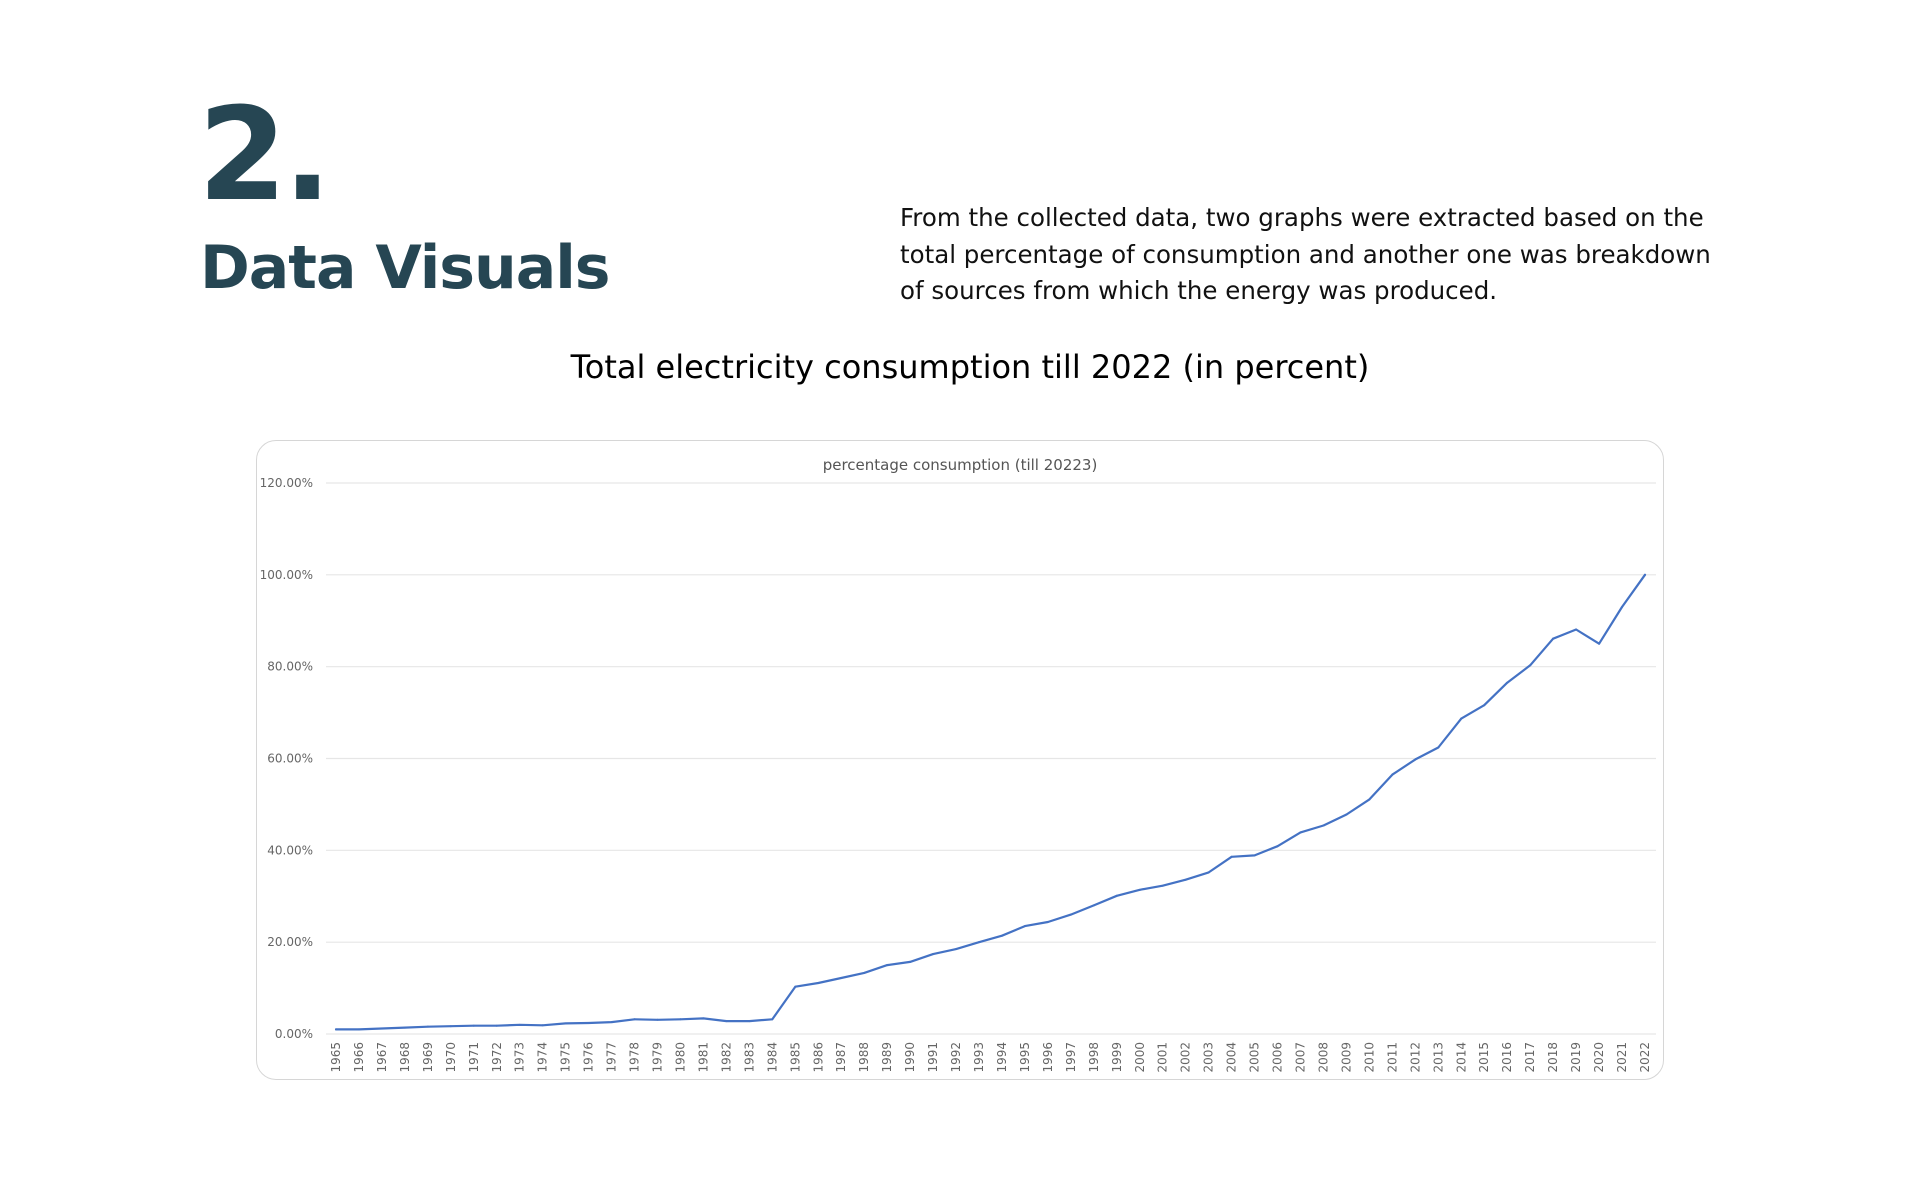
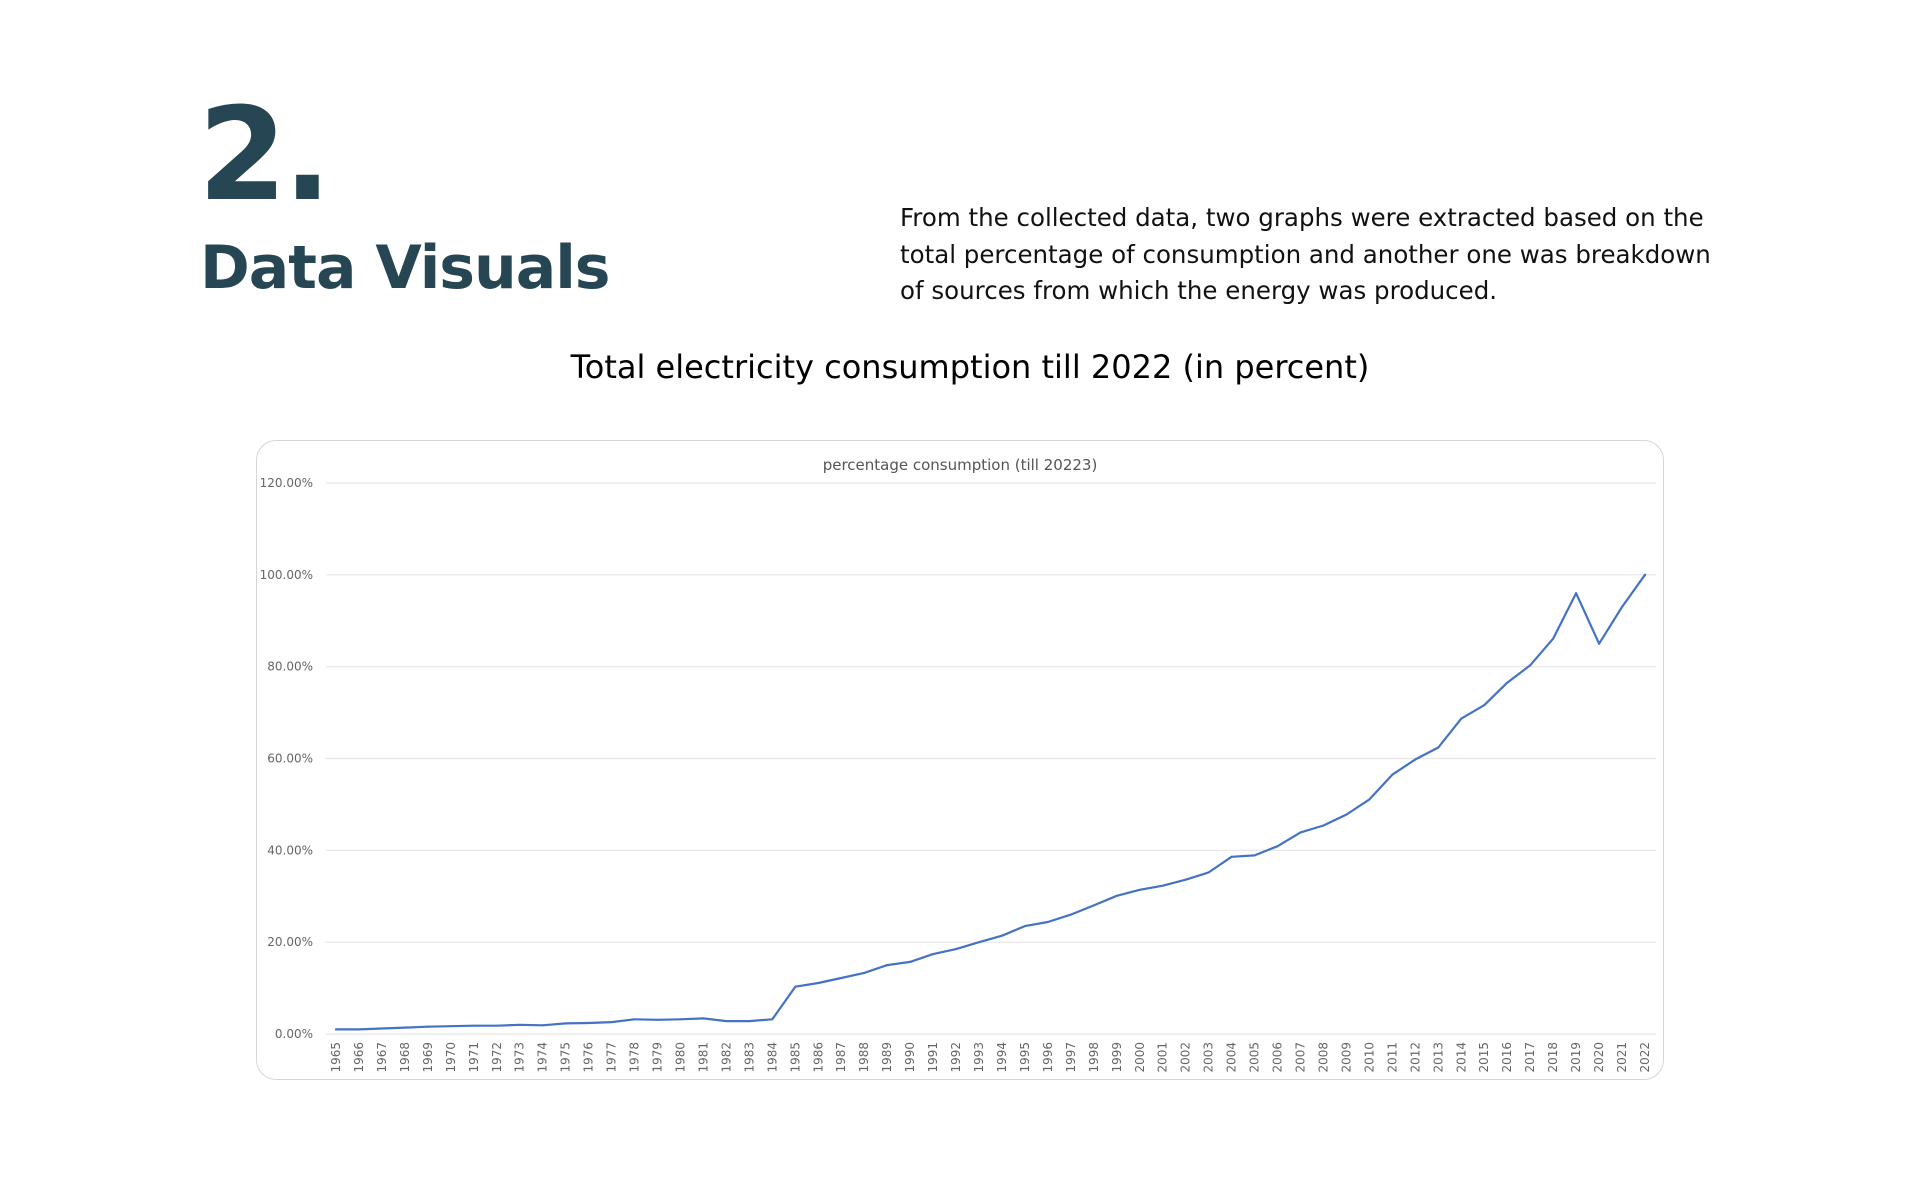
2019: 88% -> 96%
